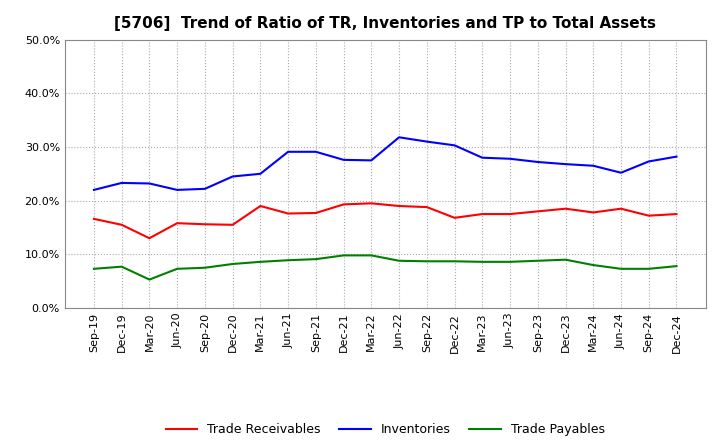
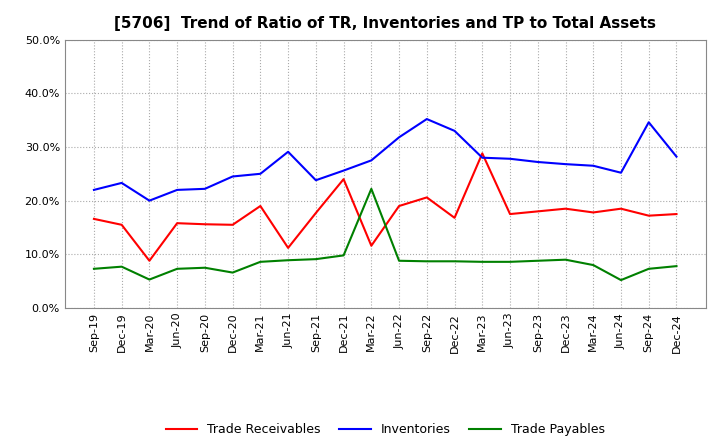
Trade Receivables/Mar-20: 13.0% -> 8.8%
Inventories/Mar-20: 23.2% -> 20.0%
Trade Payables/Dec-20: 8.2% -> 6.6%
Trade Receivables/Jun-21: 17.6% -> 11.2%
Inventories/Sep-21: 29.1% -> 23.8%
Trade Receivables/Dec-21: 19.3% -> 24.0%
Inventories/Dec-21: 27.6% -> 25.6%
Trade Receivables/Mar-22: 19.5% -> 11.6%
Trade Payables/Mar-22: 9.8% -> 22.2%
Trade Receivables/Sep-22: 18.8% -> 20.6%
Inventories/Sep-22: 31.0% -> 35.2%
Inventories/Dec-22: 30.3% -> 33.0%
Trade Receivables/Mar-23: 17.5% -> 28.8%
Trade Payables/Jun-24: 7.3% -> 5.2%
Inventories/Sep-24: 27.3% -> 34.6%
